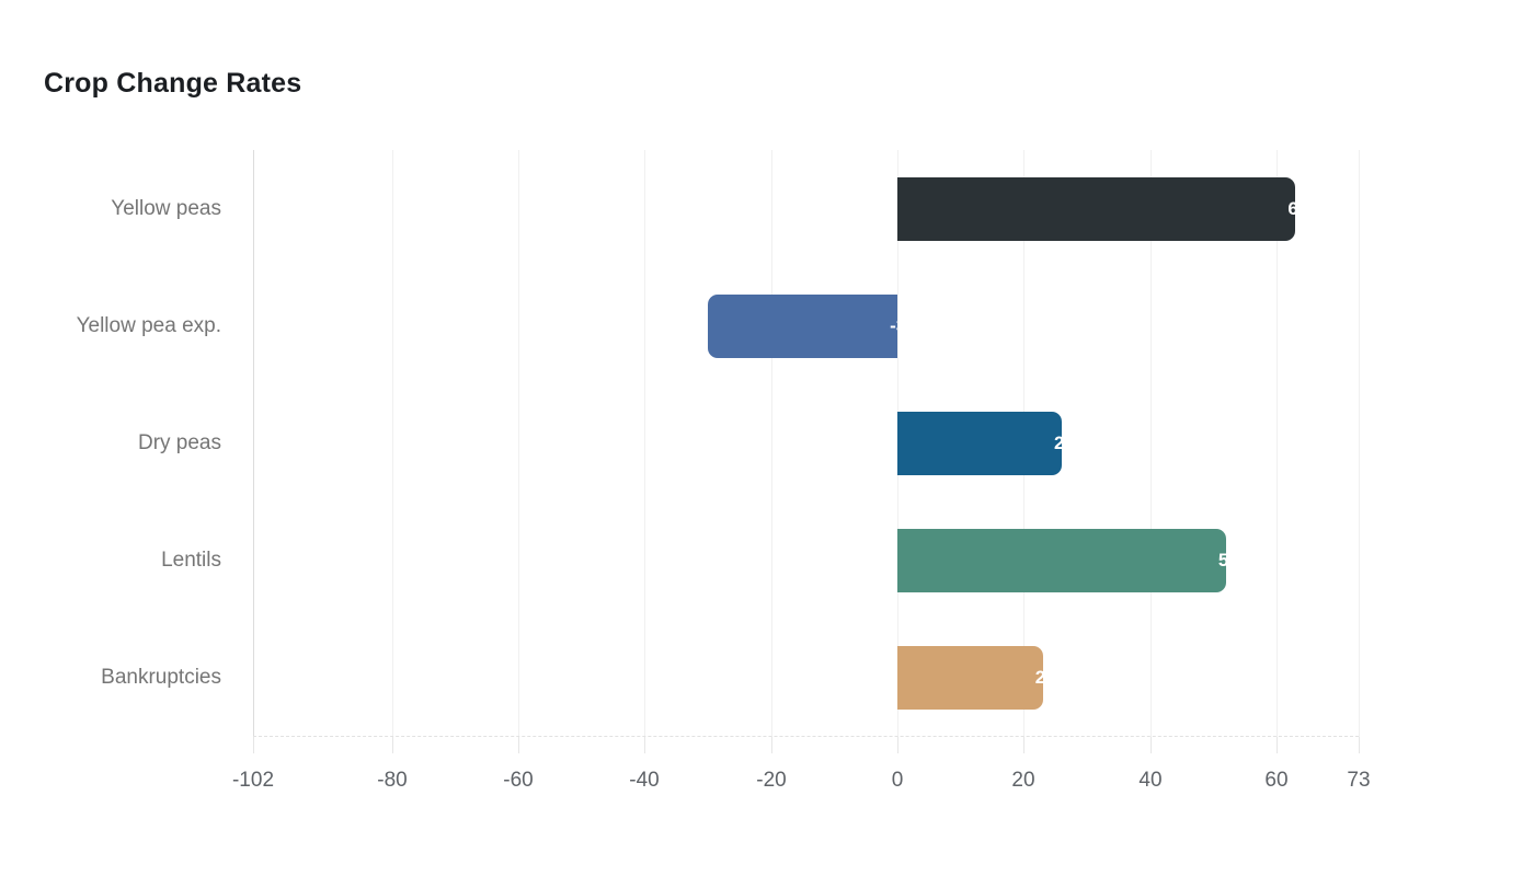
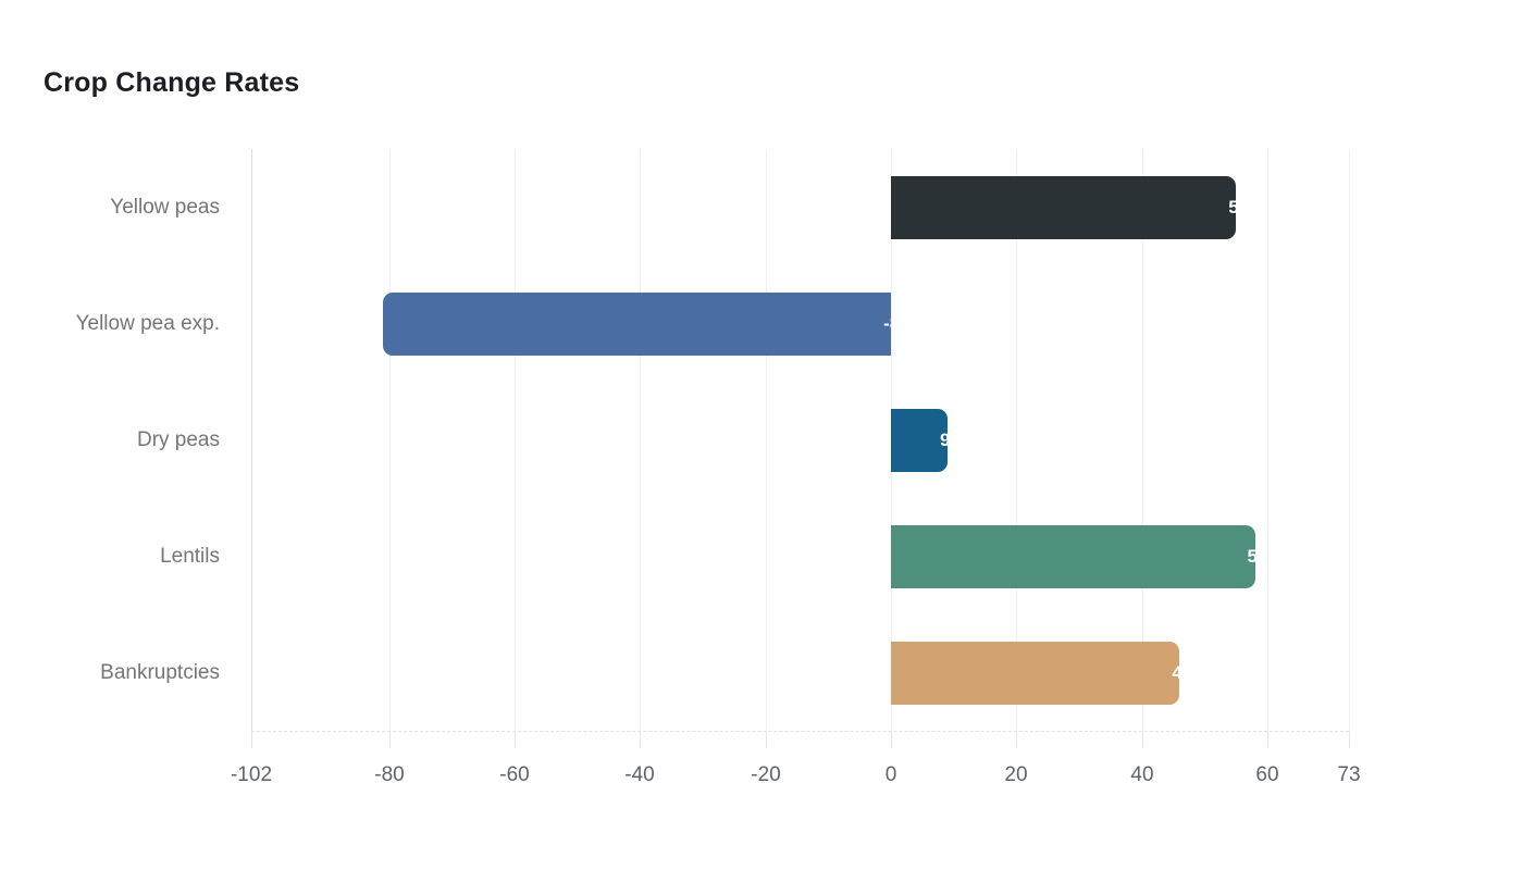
Yellow peas: 63 -> 55
Yellow pea exp.: -30 -> -81
Dry peas: 26 -> 9
Lentils: 52 -> 58
Bankruptcies: 23 -> 46
